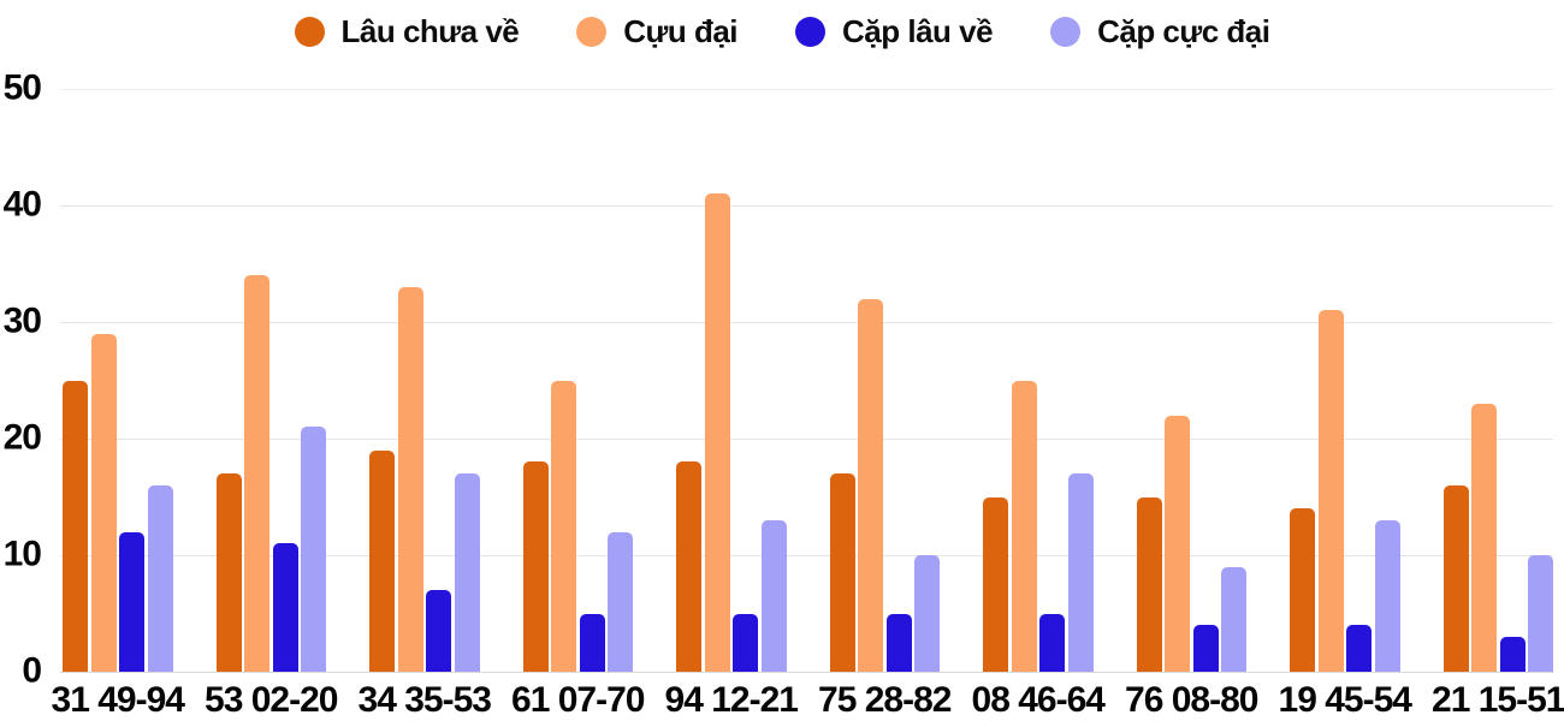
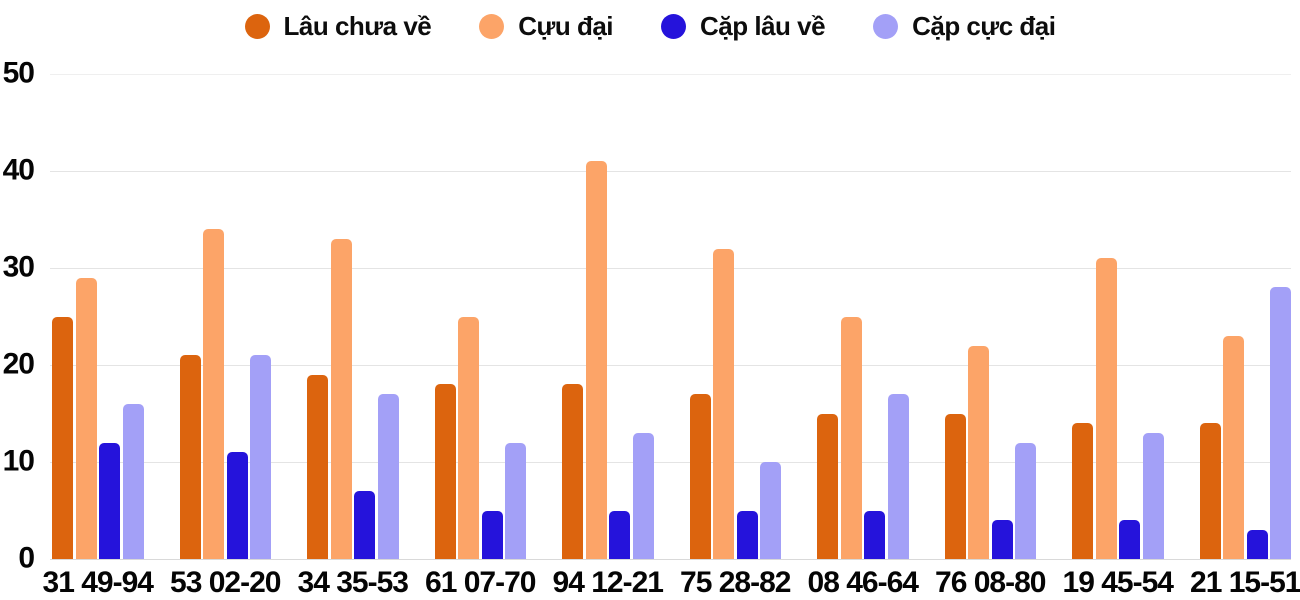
Lâu chưa về/53 02-20: 17 -> 21
Cặp cực đại/76 08-80: 9 -> 12
Lâu chưa về/21 15-51: 16 -> 14
Cặp cực đại/21 15-51: 10 -> 28
